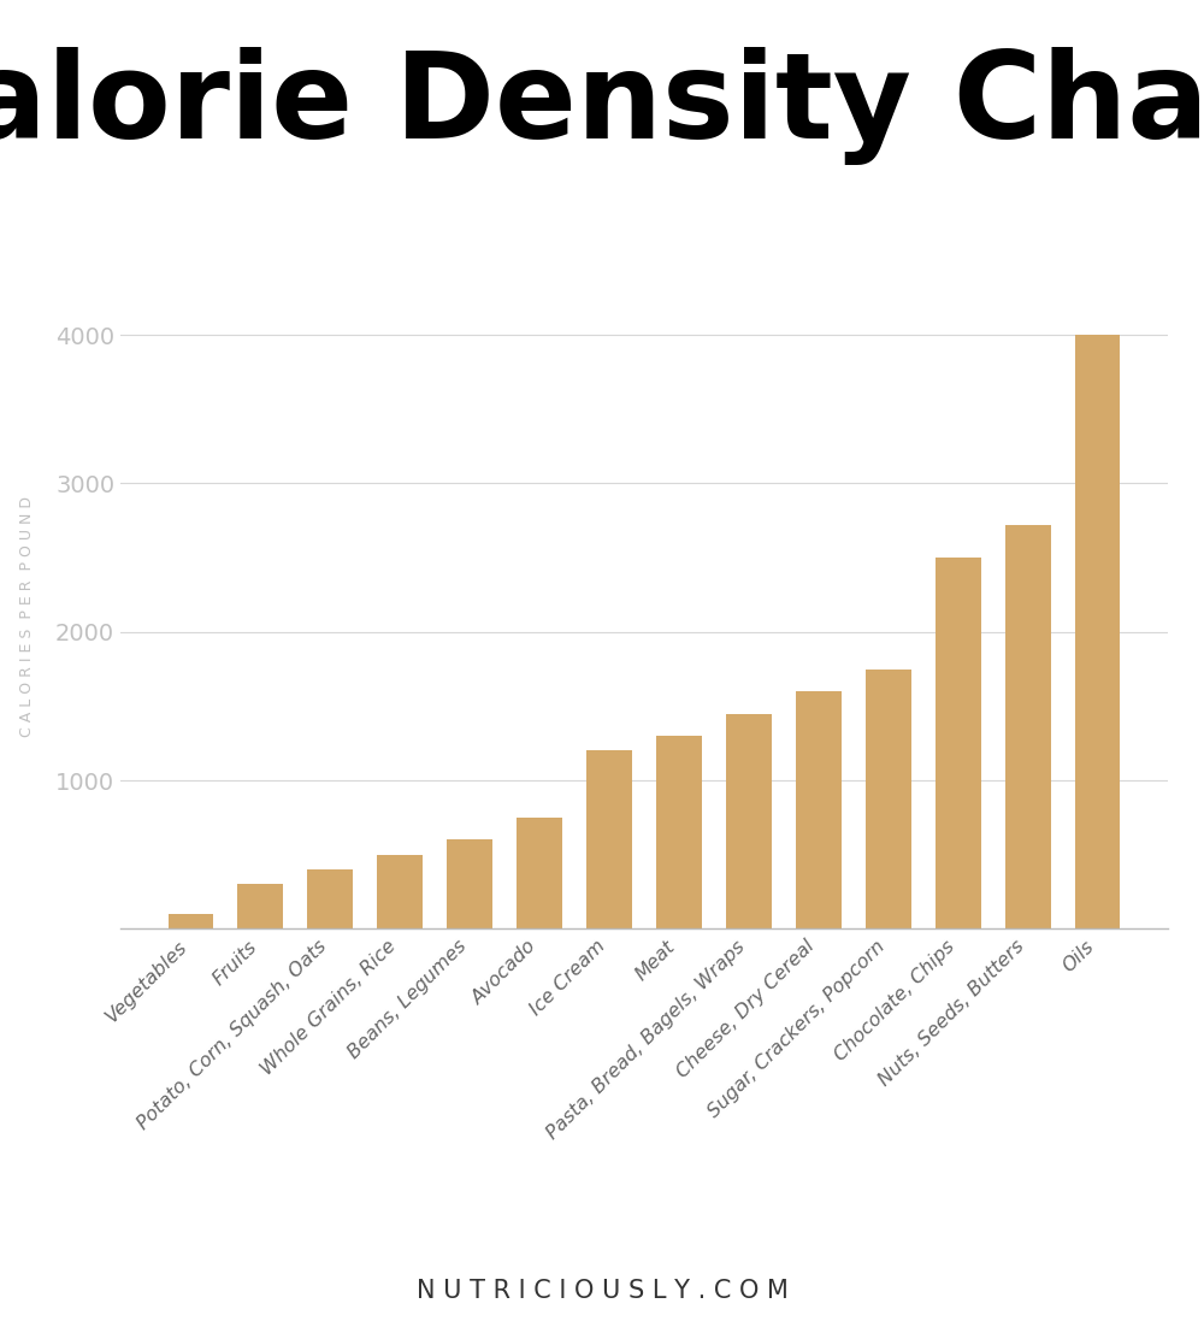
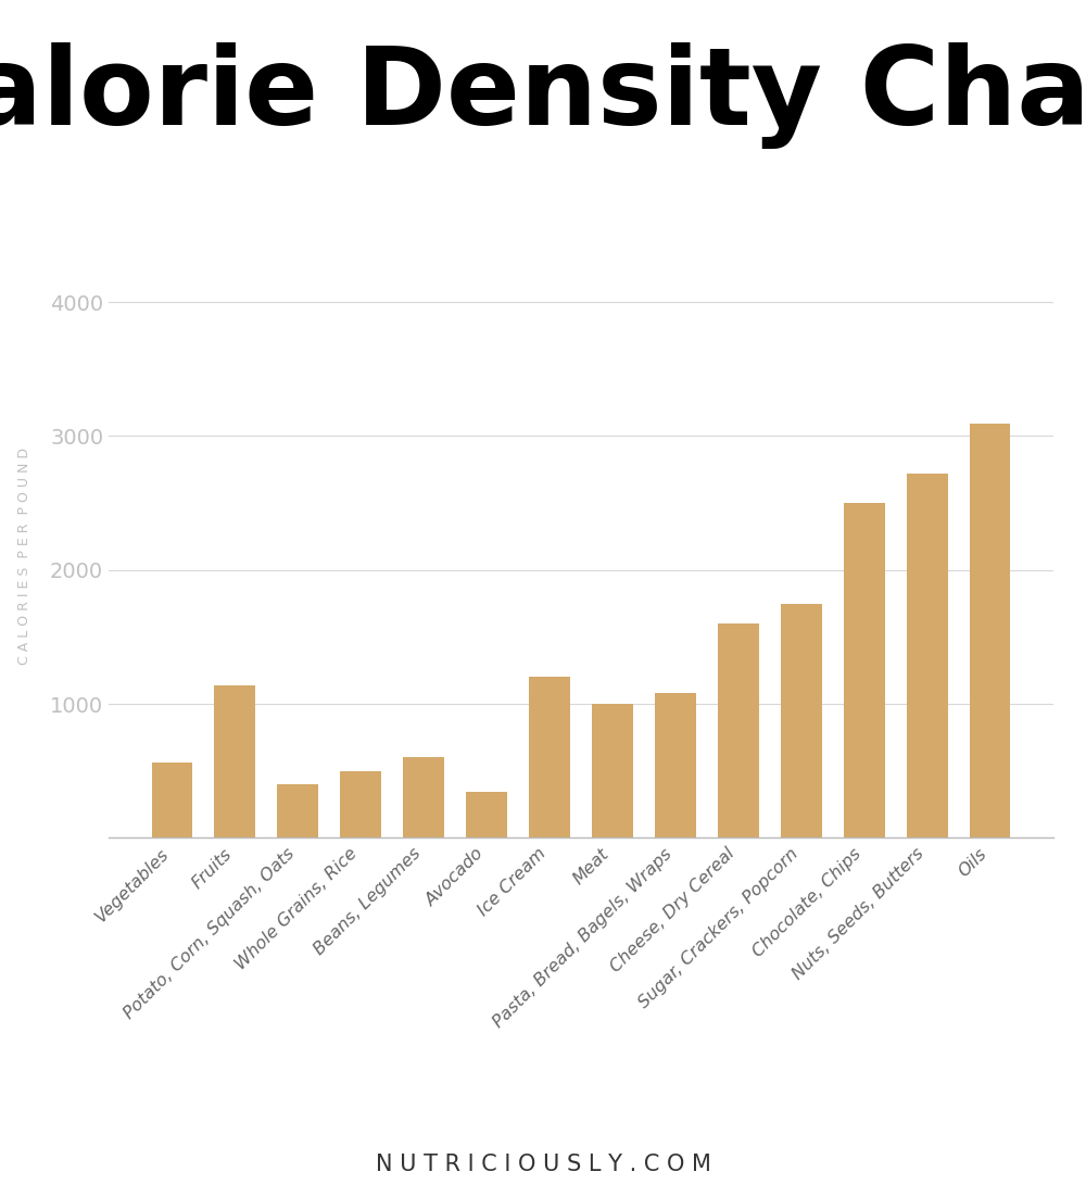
Vegetables: 100 -> 560
Fruits: 300 -> 1140
Avocado: 750 -> 340
Meat: 1300 -> 1000
Pasta, Bread, Bagels, Wraps: 1450 -> 1080
Oils: 4000 -> 3090
